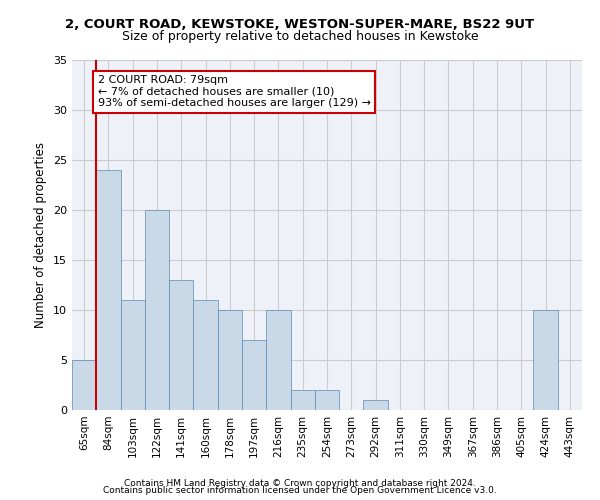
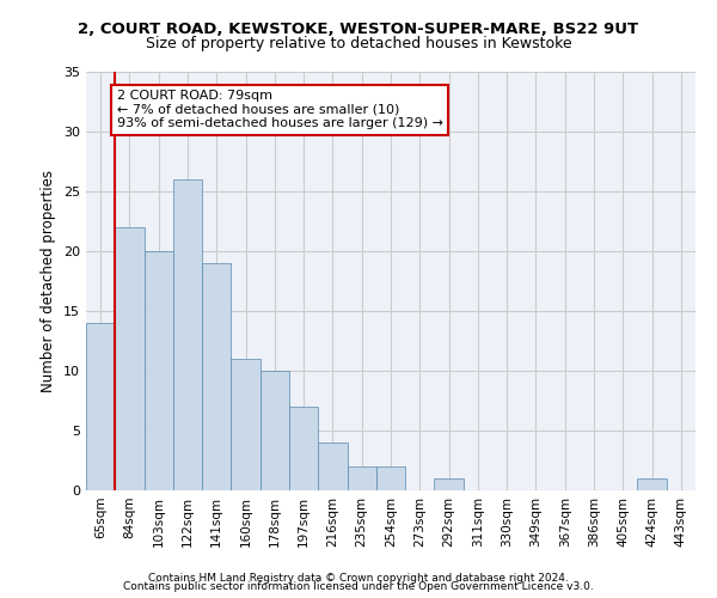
65sqm: 5 -> 14
84sqm: 24 -> 22
103sqm: 11 -> 20
122sqm: 20 -> 26
141sqm: 13 -> 19
216sqm: 10 -> 4
424sqm: 10 -> 1
